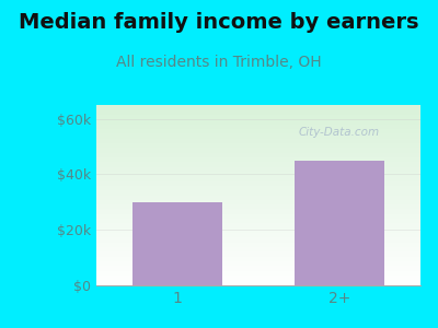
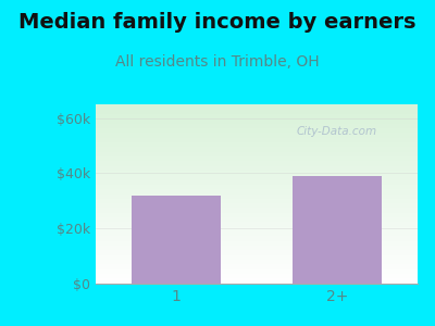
1: $30k -> $32k
2+: $45k -> $39k
